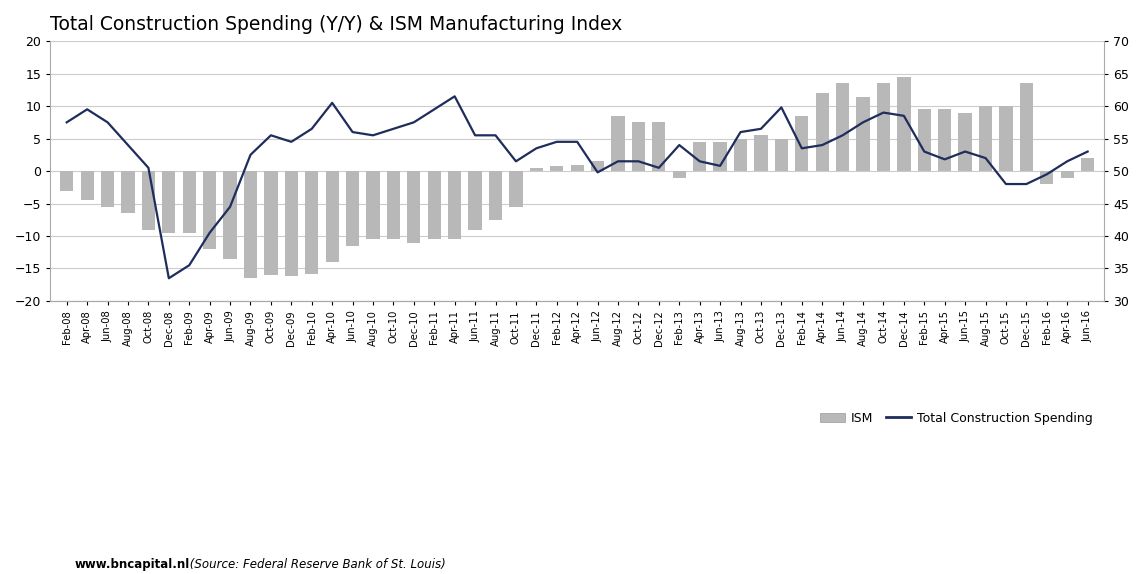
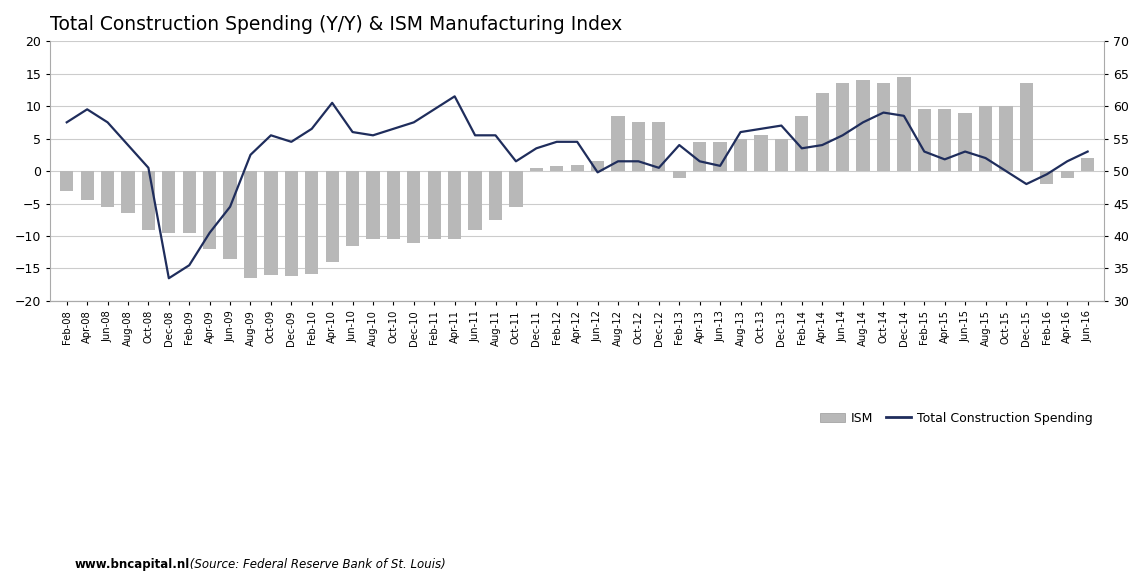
Total Construction Spending/Dec-13: 59.8 -> 57.0
ISM/Aug-14: 11.4 -> 14.0
Total Construction Spending/Oct-15: 48.0 -> 50.0
